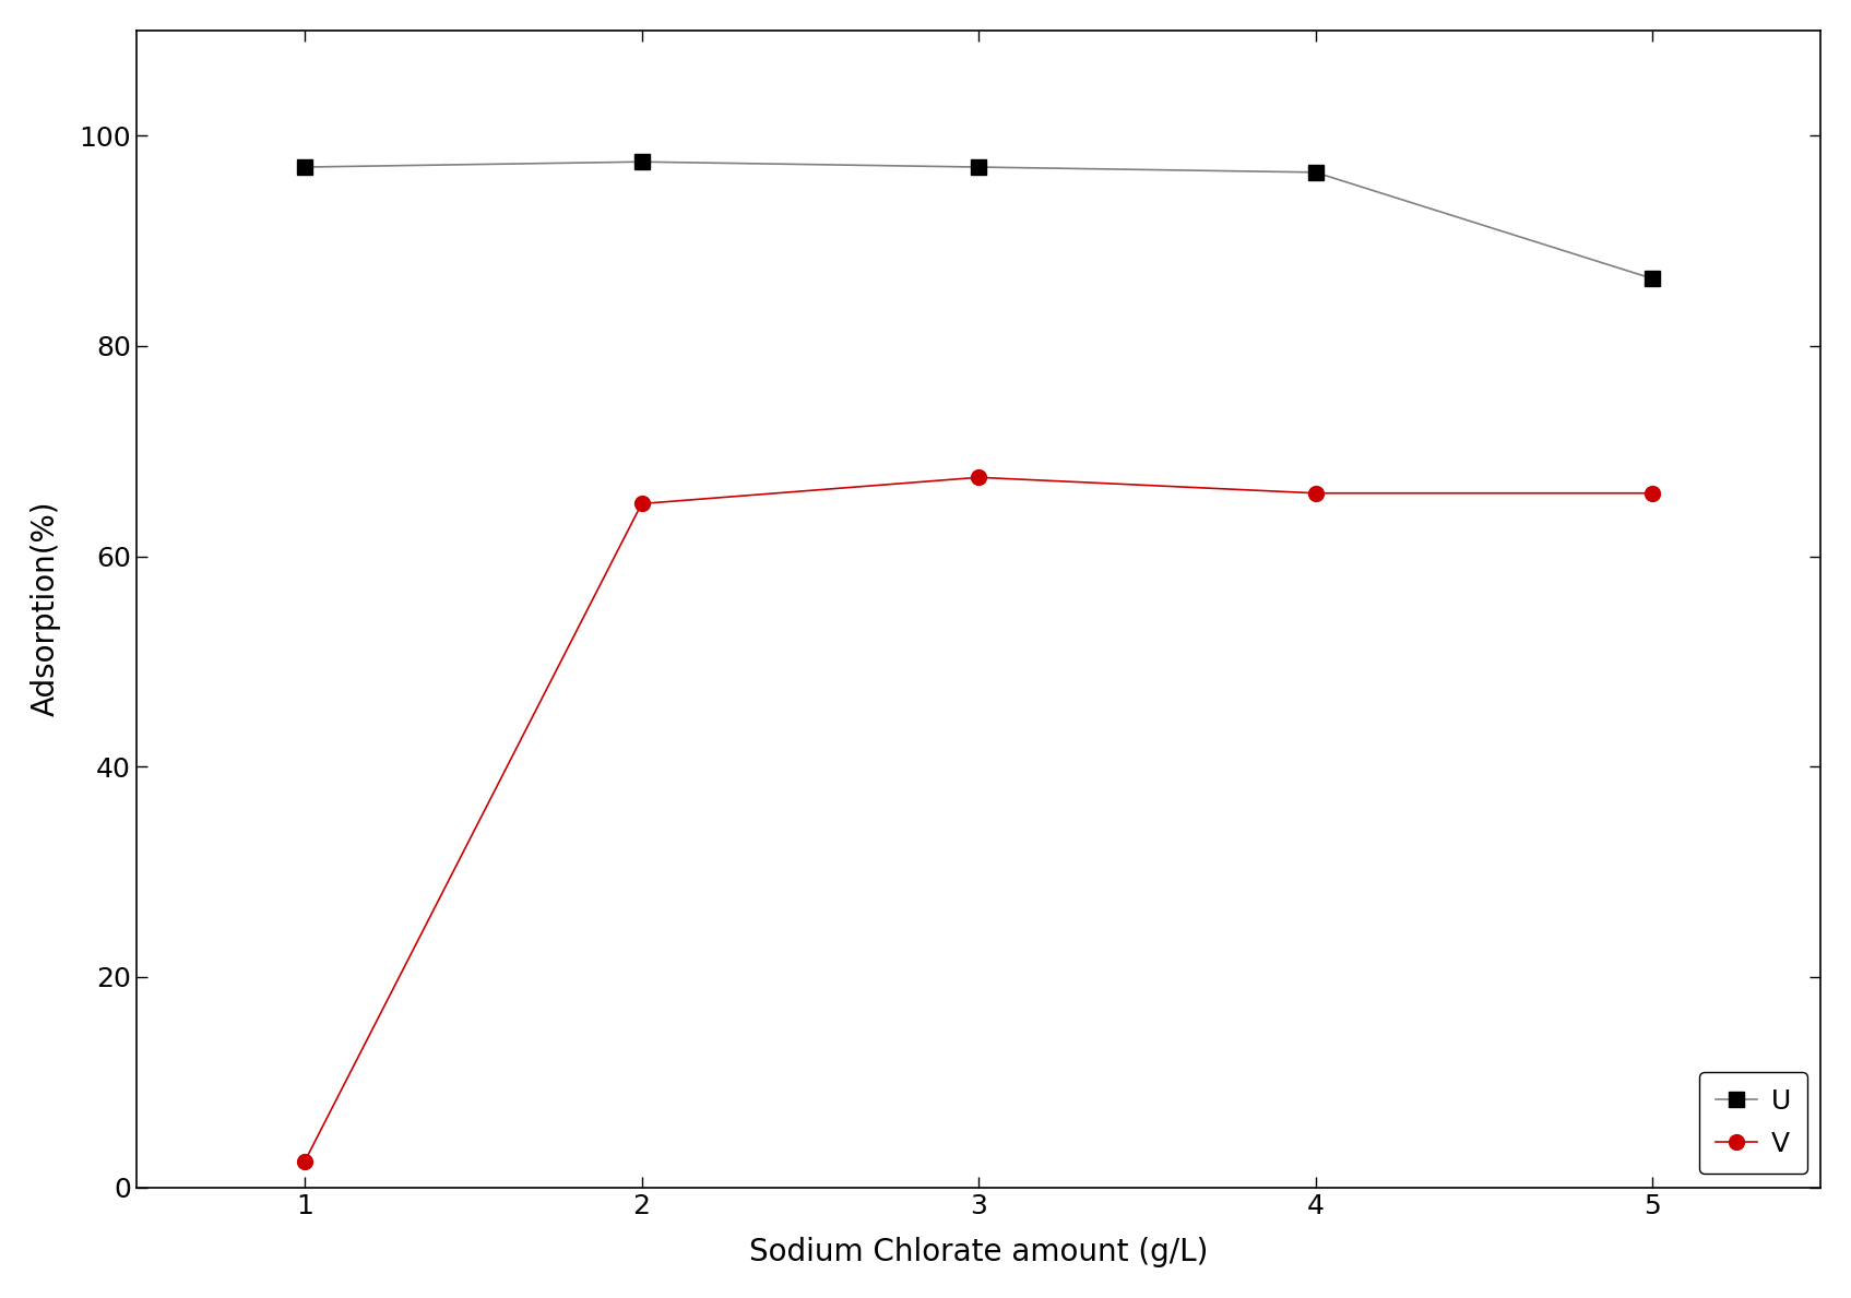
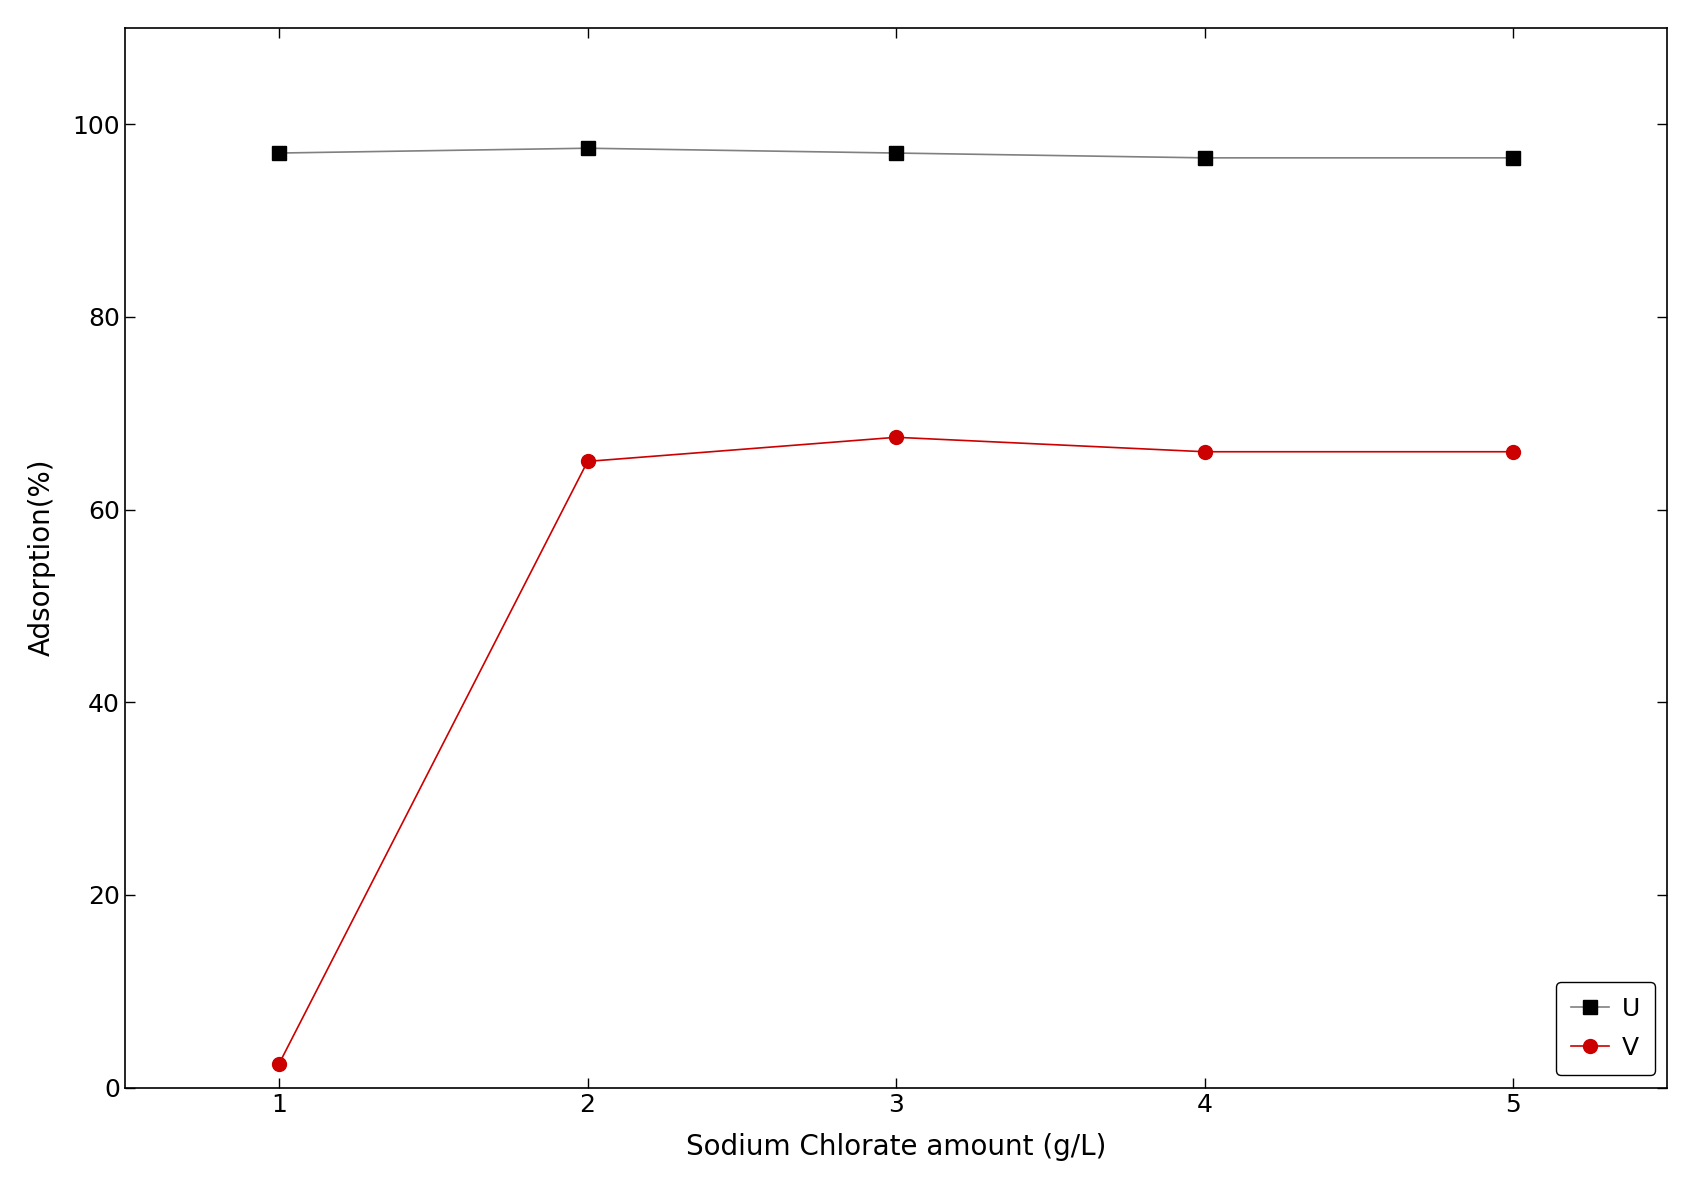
U/5: 86.4 -> 96.5
